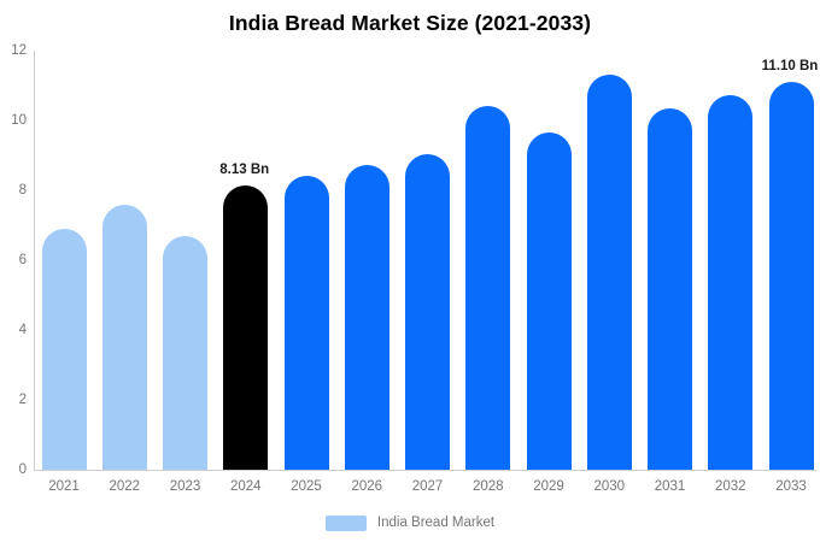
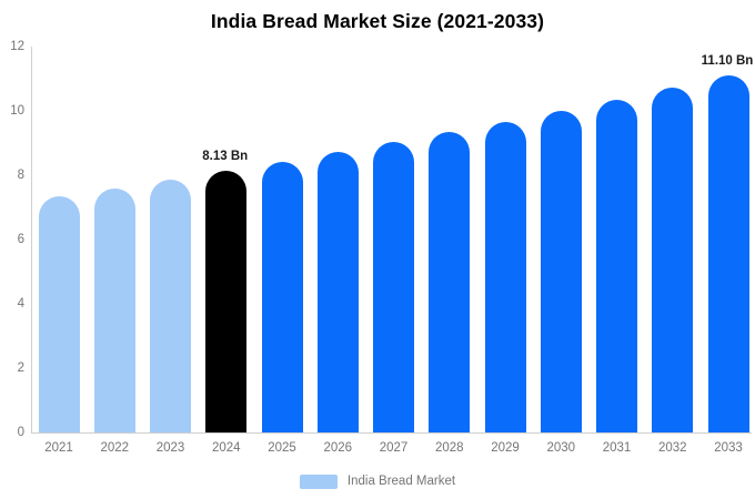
2021: 6.9 -> 7.3
2023: 6.7 -> 7.8
2028: 10.4 -> 9.3
2030: 11.3 -> 10.0
